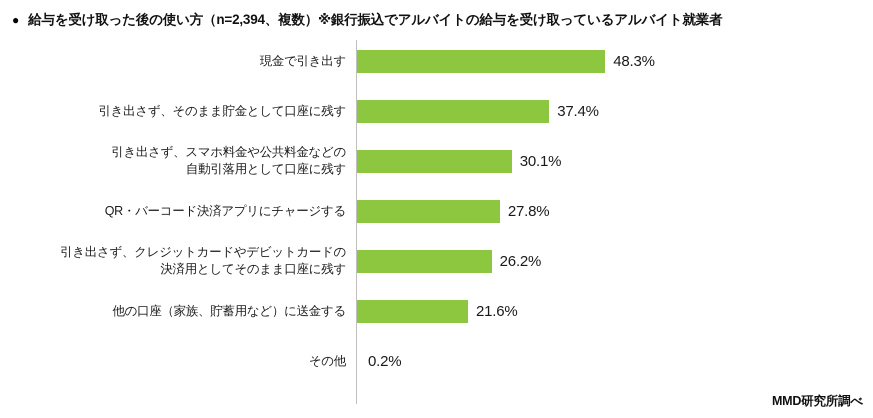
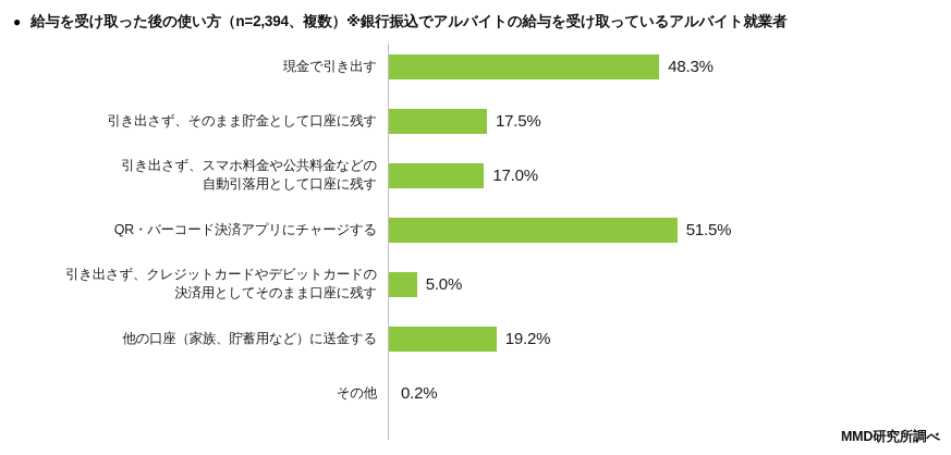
引き出さず、そのまま貯金として口座に残す: 37.4% -> 17.5%
引き出さず、スマホ料金や公共料金などの自動引落用として口座に残す: 30.1% -> 17.0%
QR・バーコード決済アプリにチャージする: 27.8% -> 51.5%
引き出さず、クレジットカードやデビットカードの決済用としてそのまま口座に残す: 26.2% -> 5.0%
他の口座（家族、貯蓄用など）に送金する: 21.6% -> 19.2%
